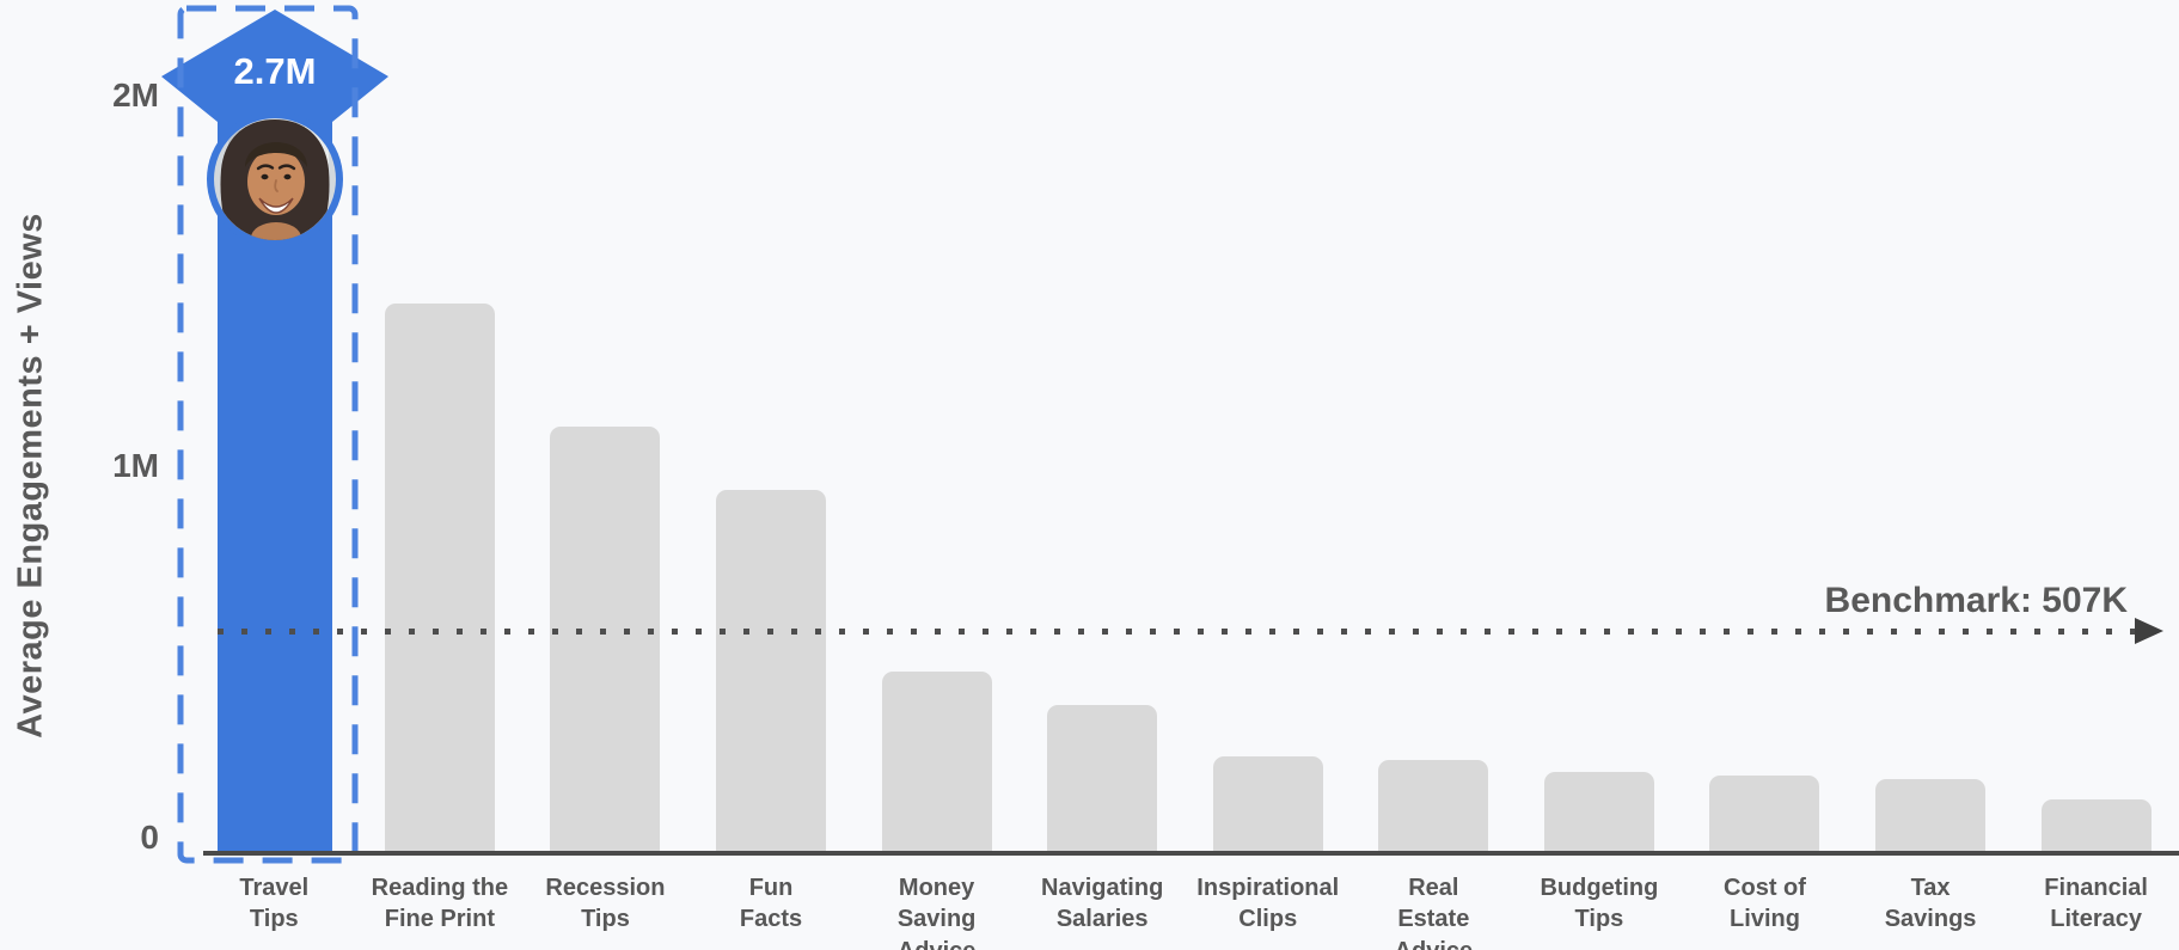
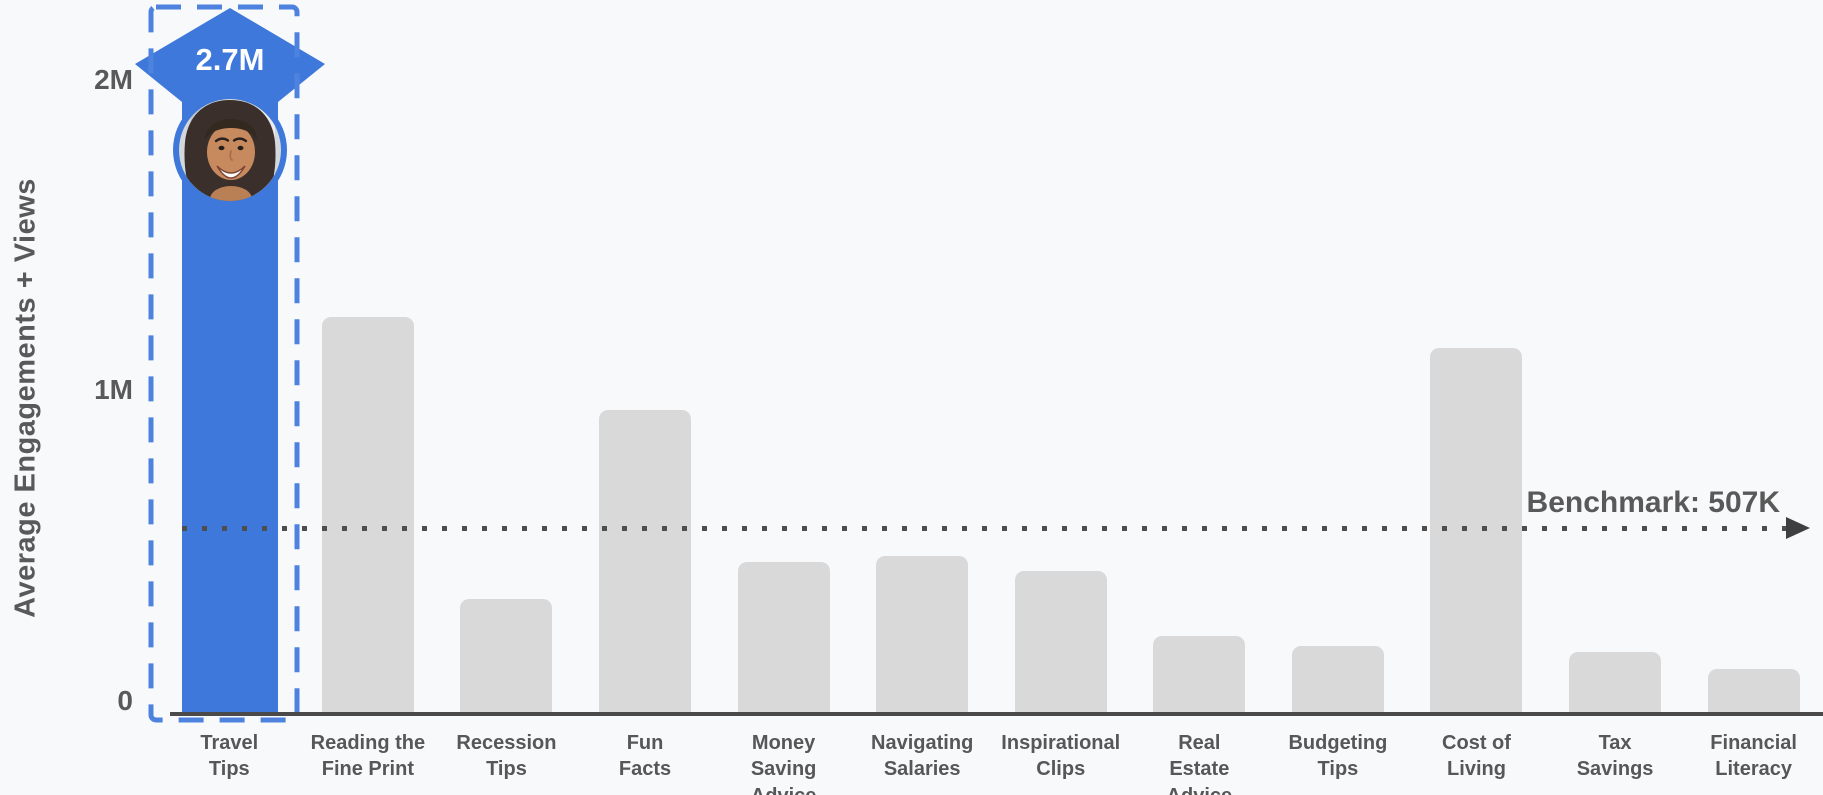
Reading the Fine Print: 1.48M -> 1.28M
Recession Tips: 1.15M -> 0.37M
Navigating Salaries: 0.40M -> 0.51M
Inspirational Clips: 0.26M -> 0.46M
Cost of Living: 0.21M -> 1.18M
